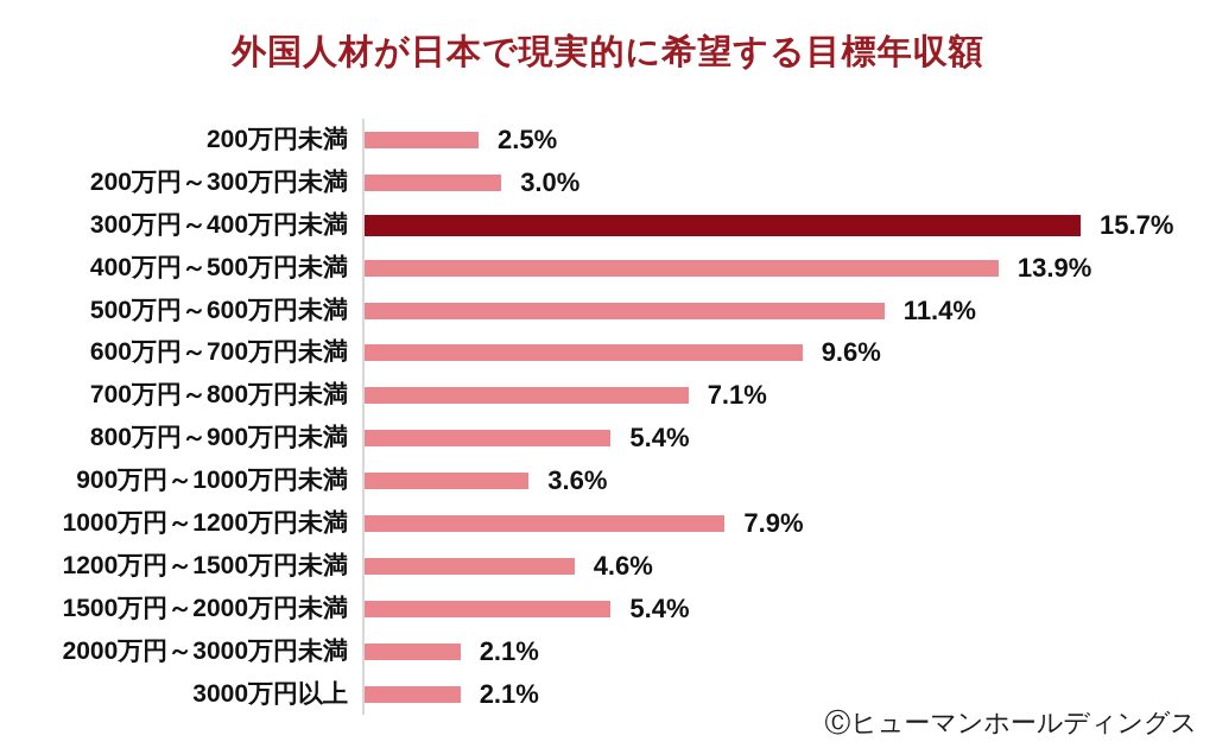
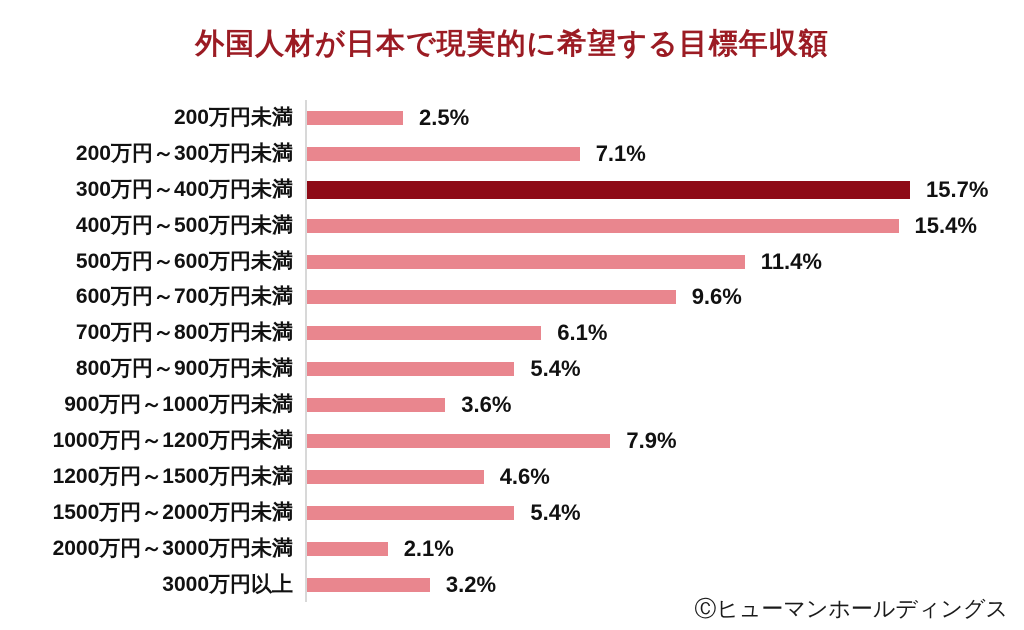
200万円～300万円未満: 3.0% -> 7.1%
400万円～500万円未満: 13.9% -> 15.4%
700万円～800万円未満: 7.1% -> 6.1%
3000万円以上: 2.1% -> 3.2%
